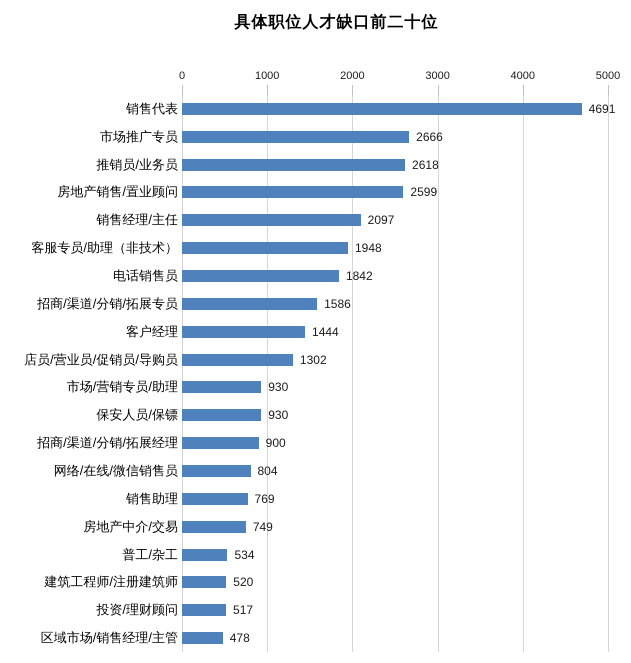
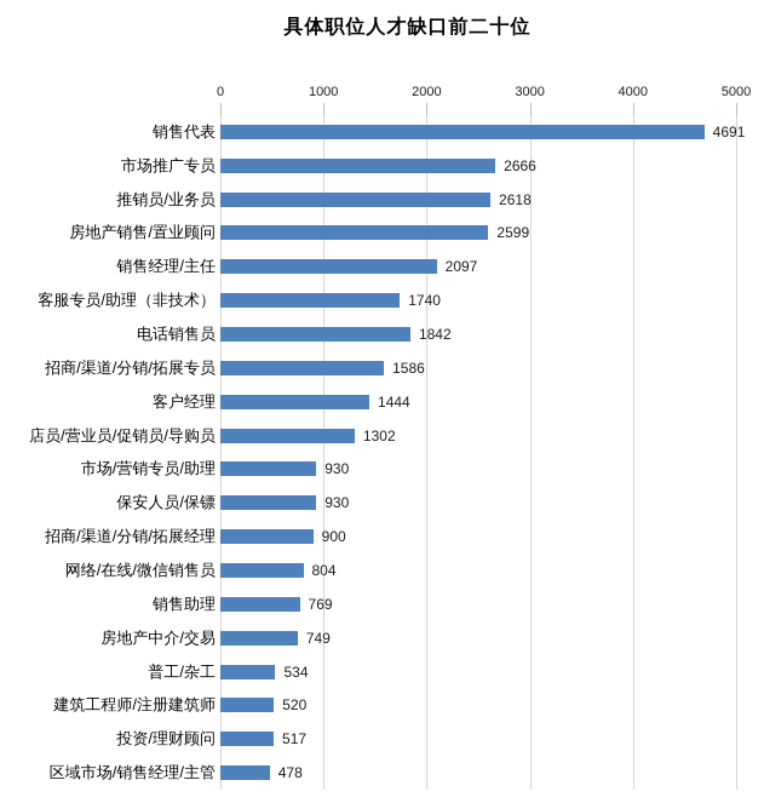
客服专员/助理（非技术）: 1948 -> 1740
